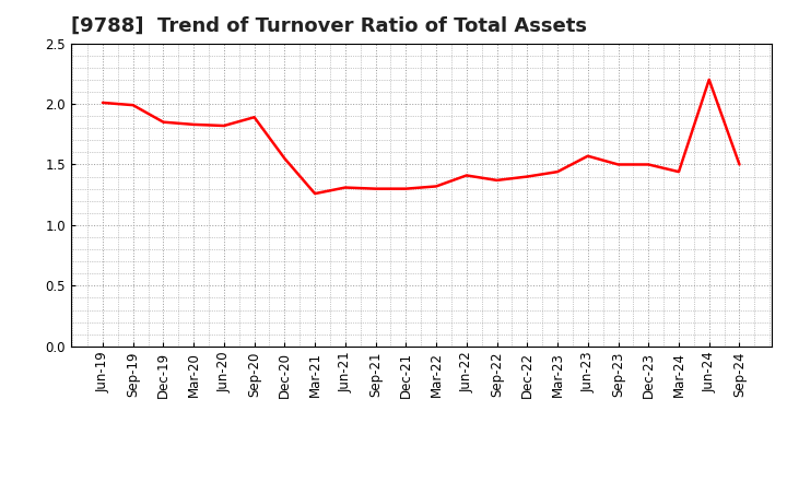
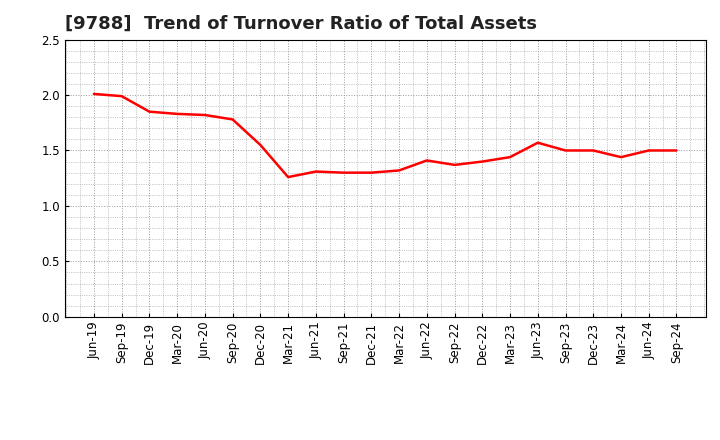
Sep-20: 1.89 -> 1.78
Jun-24: 2.20 -> 1.50
